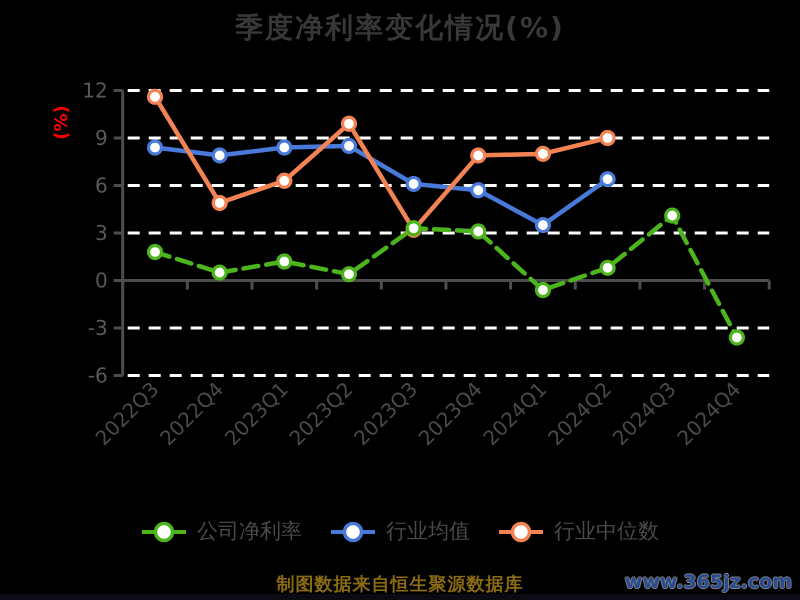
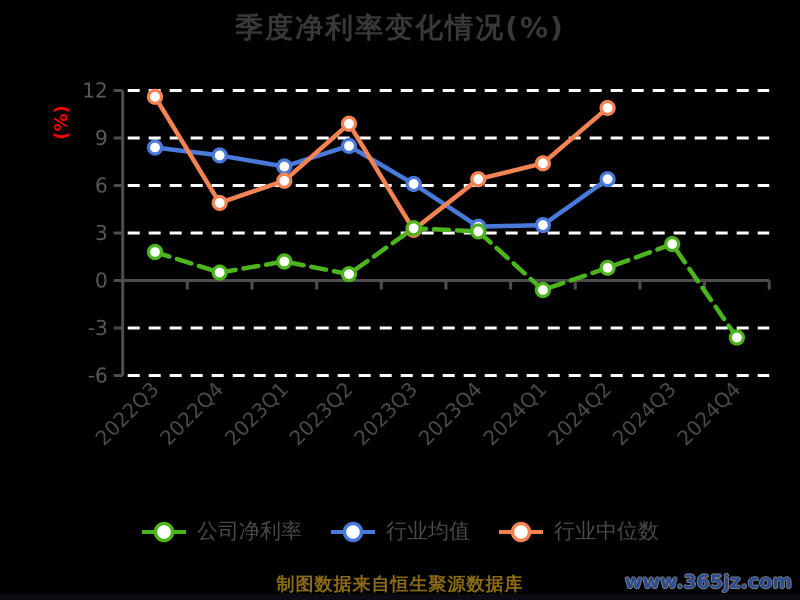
行业均值/2023Q1: 8.4 -> 7.2
行业均值/2023Q4: 5.7 -> 3.4
行业中位数/2023Q4: 7.9 -> 6.4
行业中位数/2024Q1: 8.0 -> 7.4
行业中位数/2024Q2: 9.0 -> 10.9
公司净利率/2024Q3: 4.1 -> 2.3
